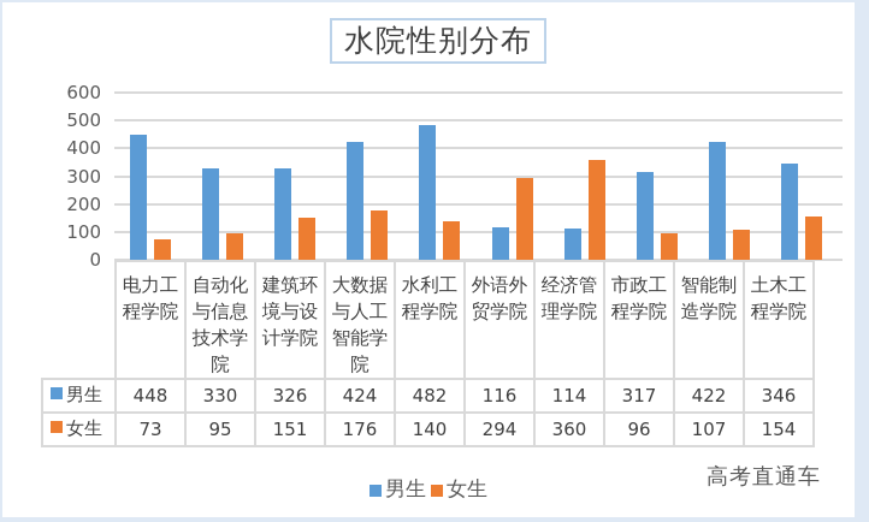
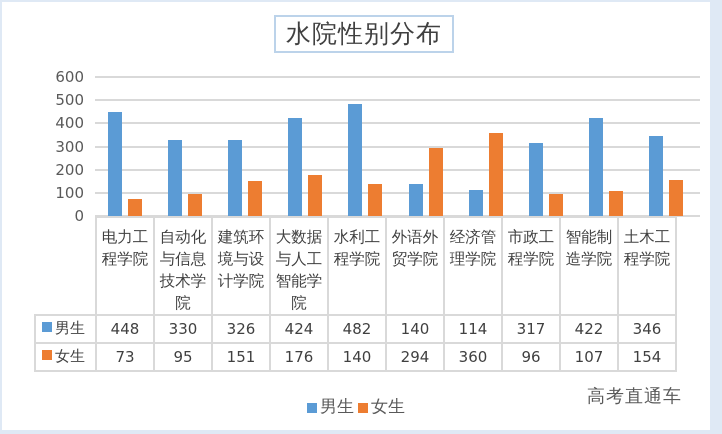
男生/外语外贸学院: 116 -> 140
